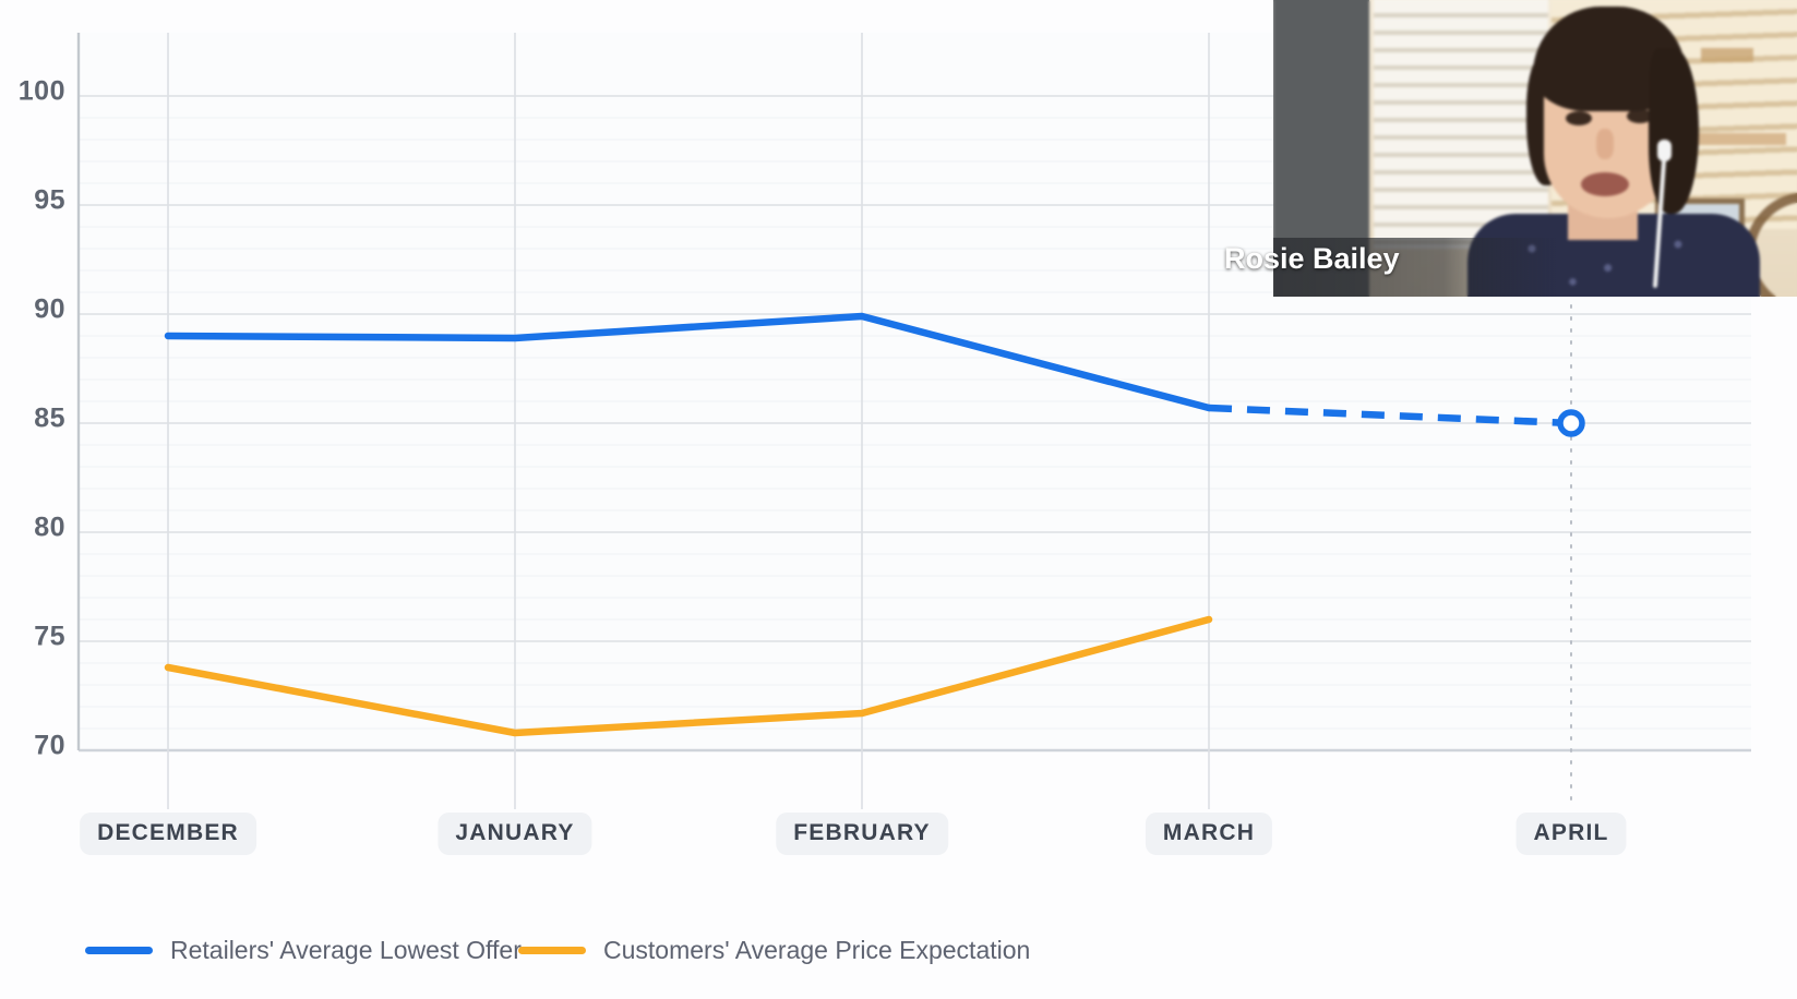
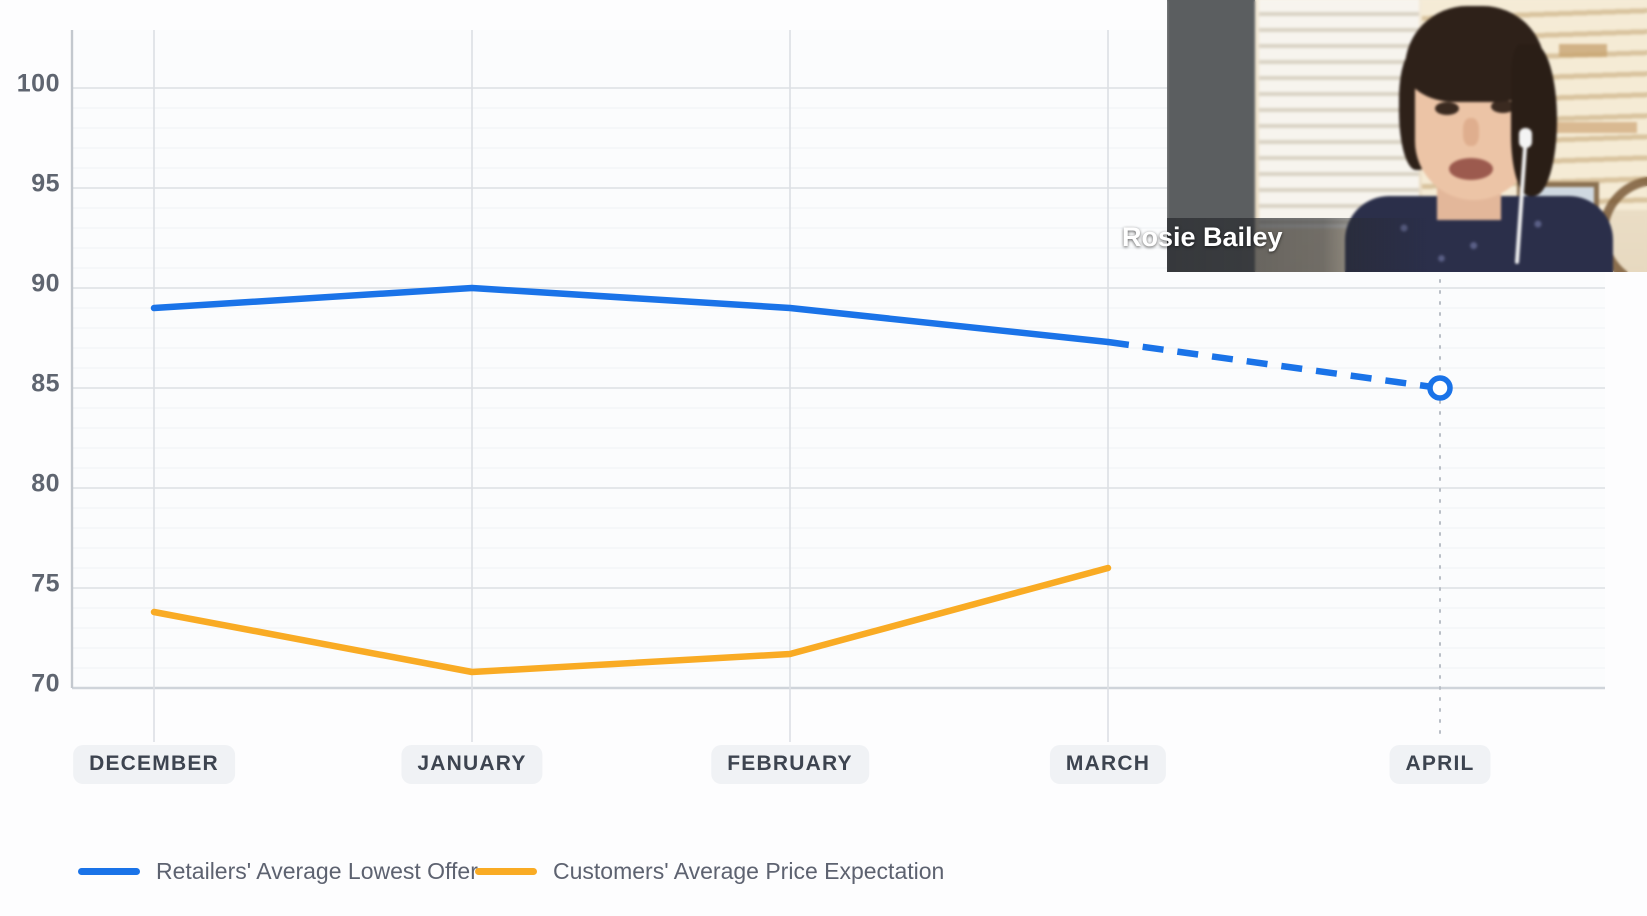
Retailers' Average Lowest Offer/JANUARY: 88.9 -> 90.0
Retailers' Average Lowest Offer/FEBRUARY: 89.9 -> 89.0
Retailers' Average Lowest Offer/MARCH: 85.7 -> 87.3
